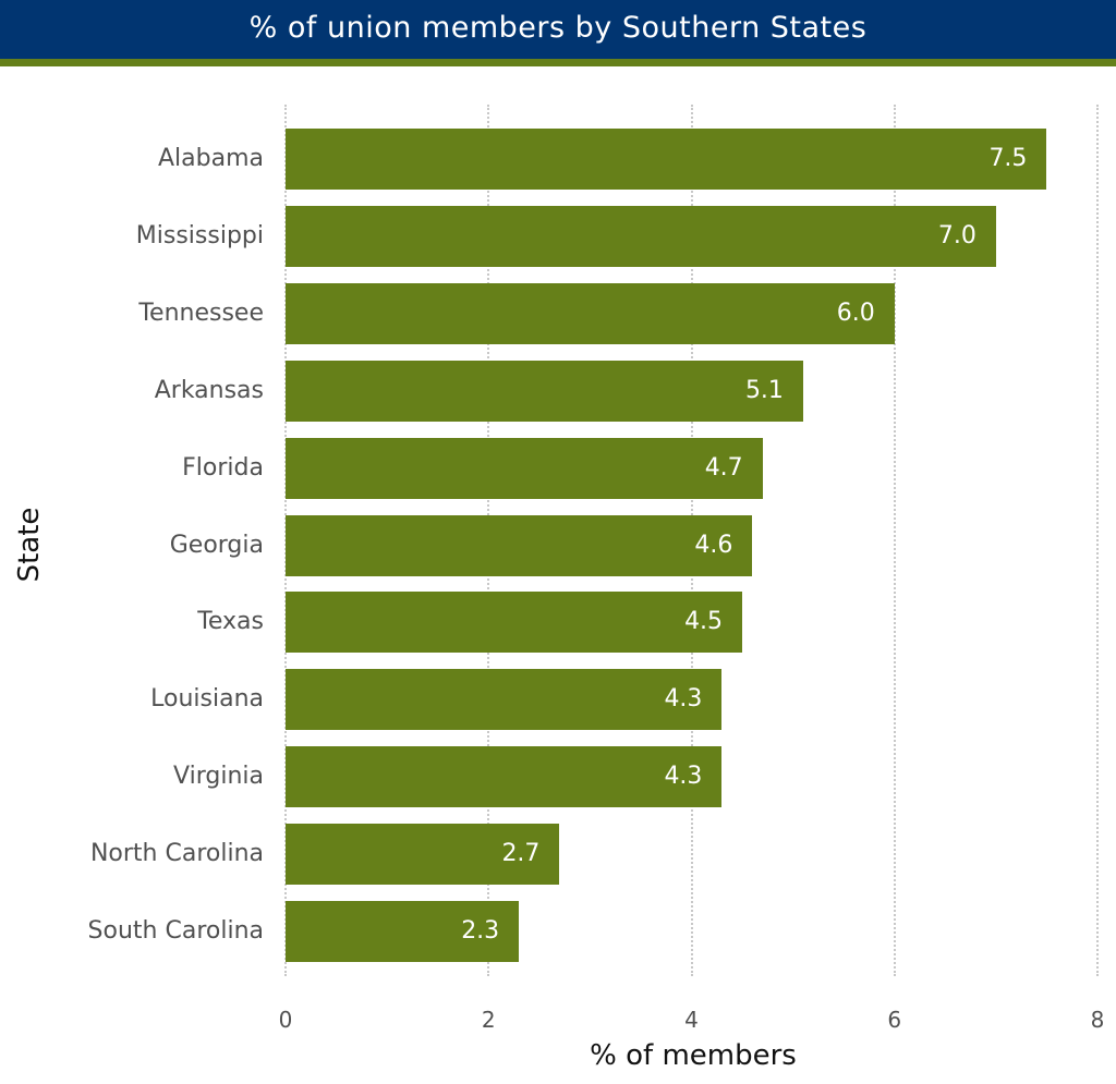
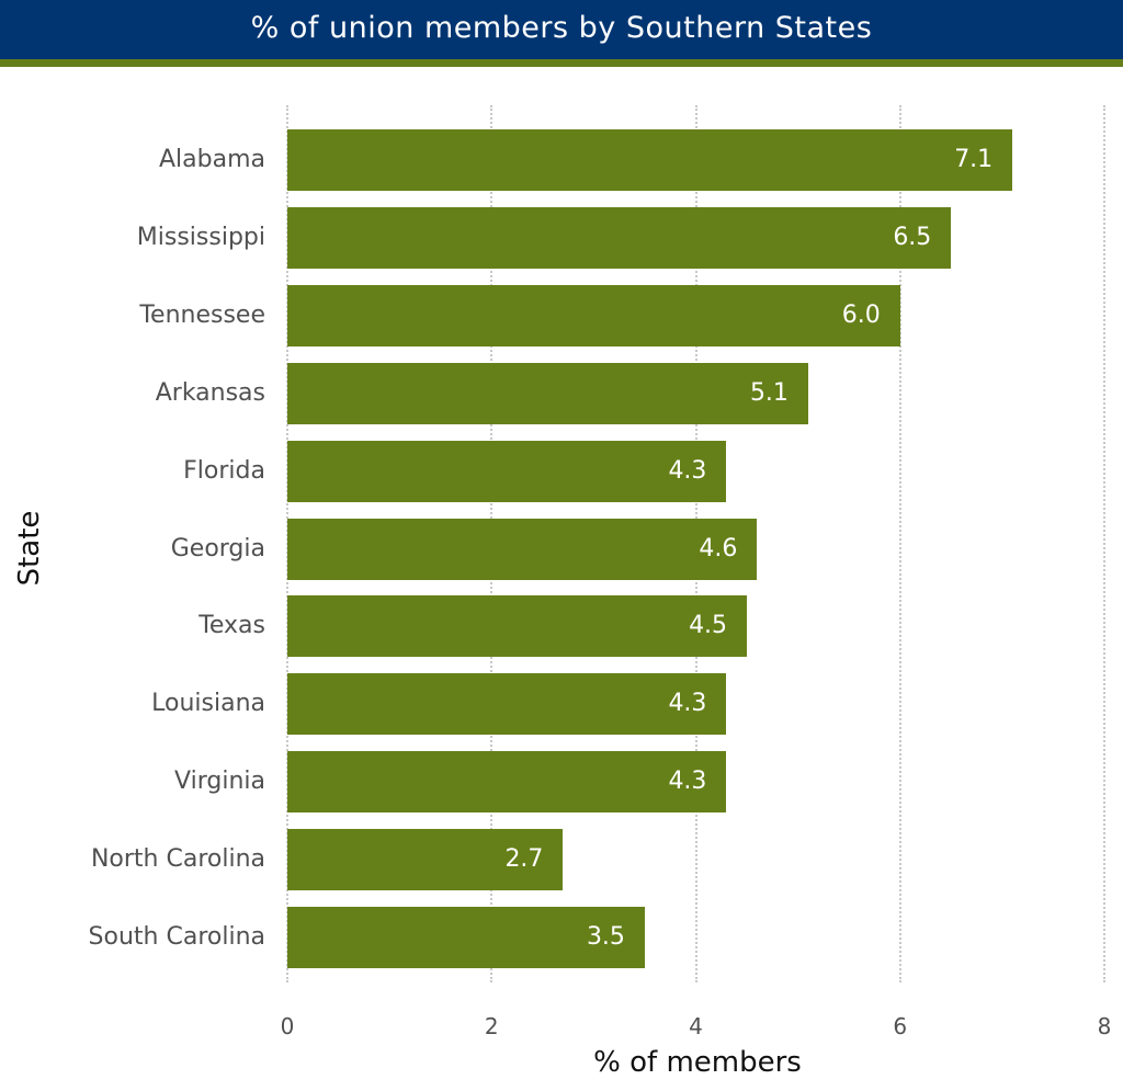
Alabama: 7.5 -> 7.1
Mississippi: 7.0 -> 6.5
Florida: 4.7 -> 4.3
South Carolina: 2.3 -> 3.5
